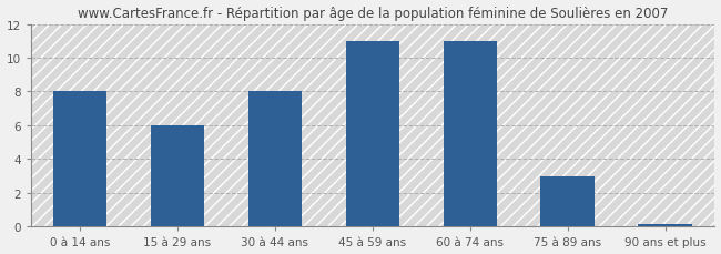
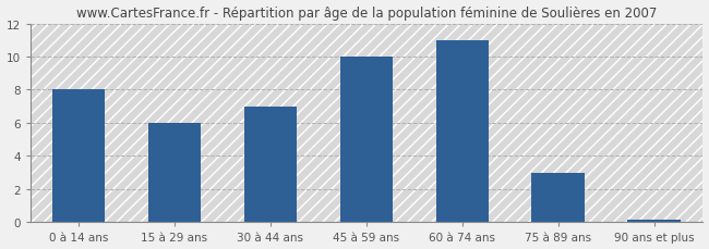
30 à 44 ans: 8.0 -> 7.0
45 à 59 ans: 11.0 -> 10.0
